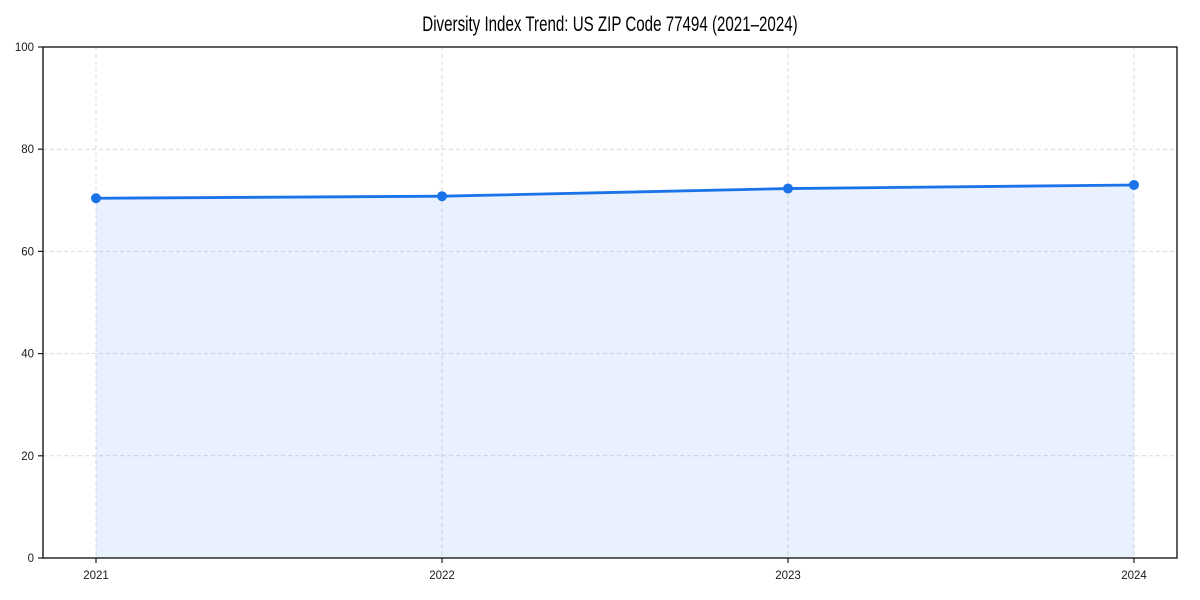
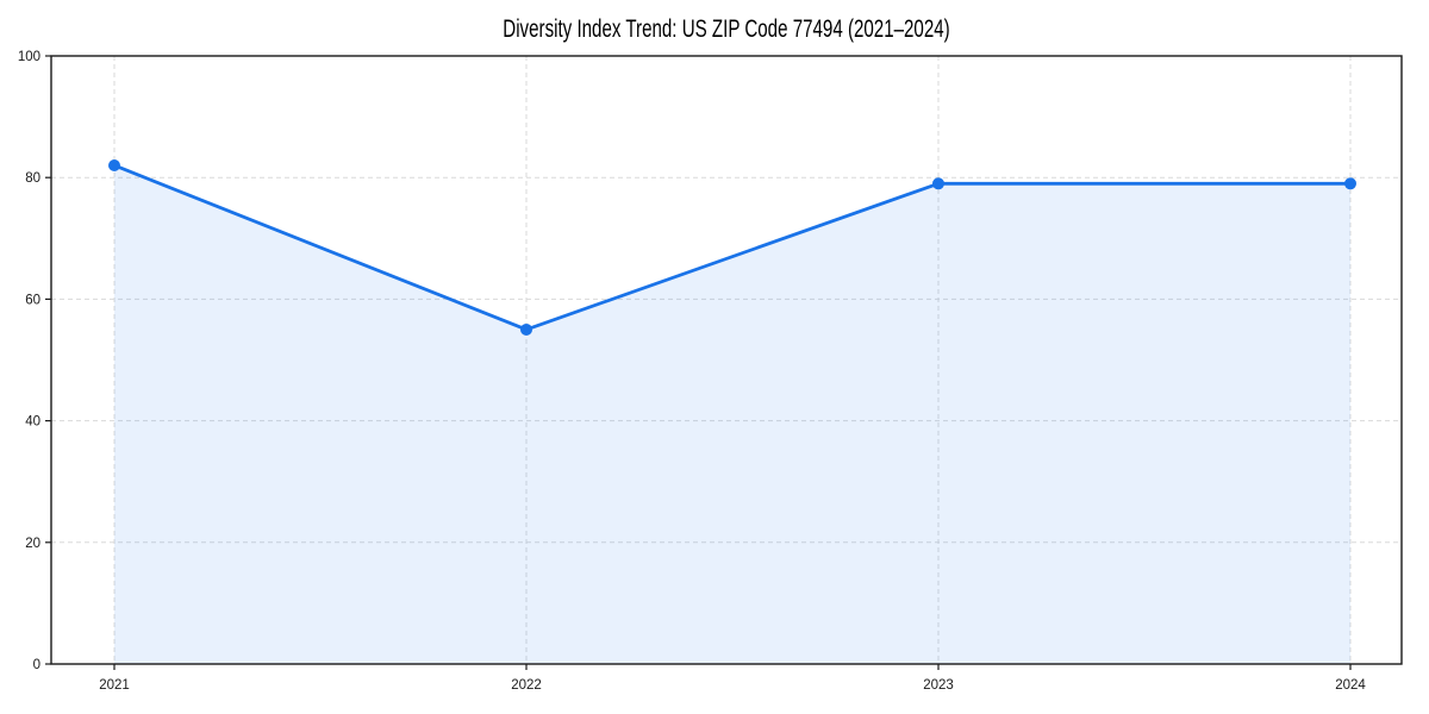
2021: 70 -> 82
2022: 71 -> 55
2023: 72 -> 79
2024: 73 -> 79
